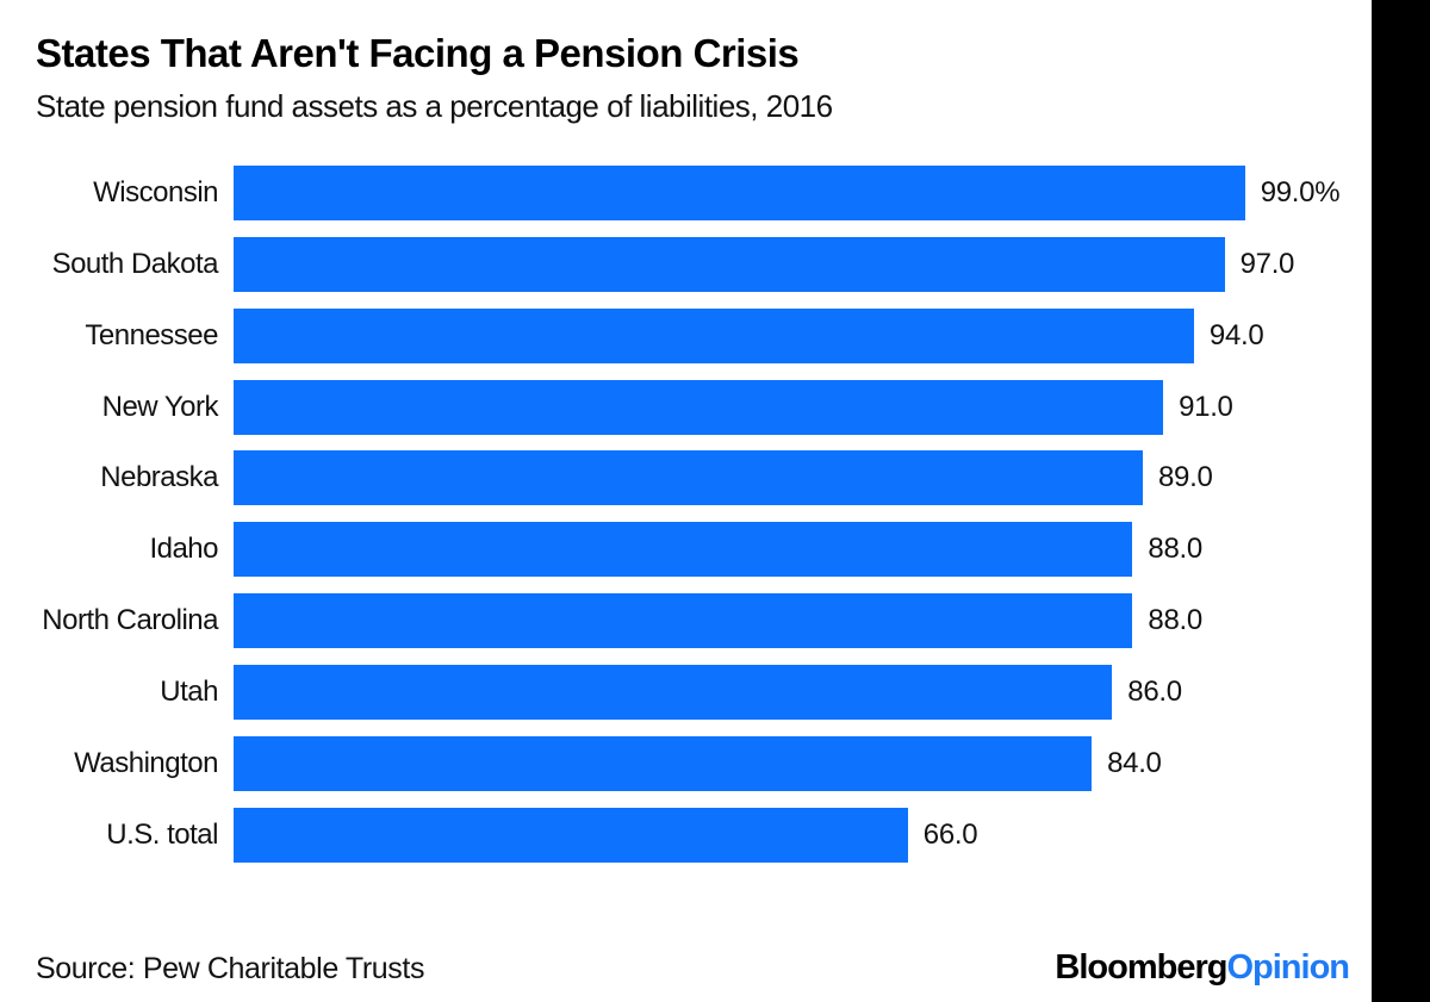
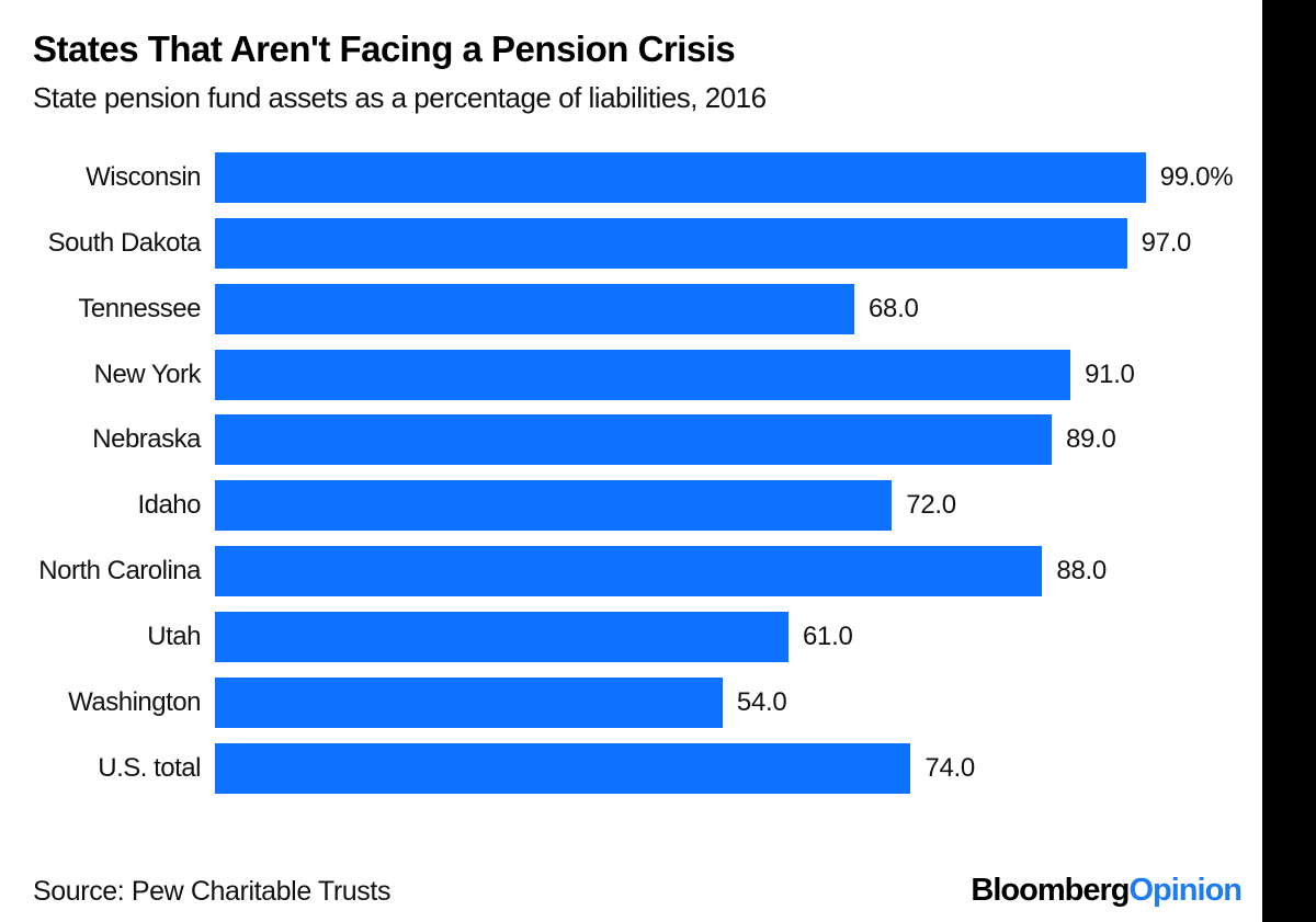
Tennessee: 94.0 -> 68.0
Idaho: 88.0 -> 72.0
Utah: 86.0 -> 61.0
Washington: 84.0 -> 54.0
U.S. total: 66.0 -> 74.0
